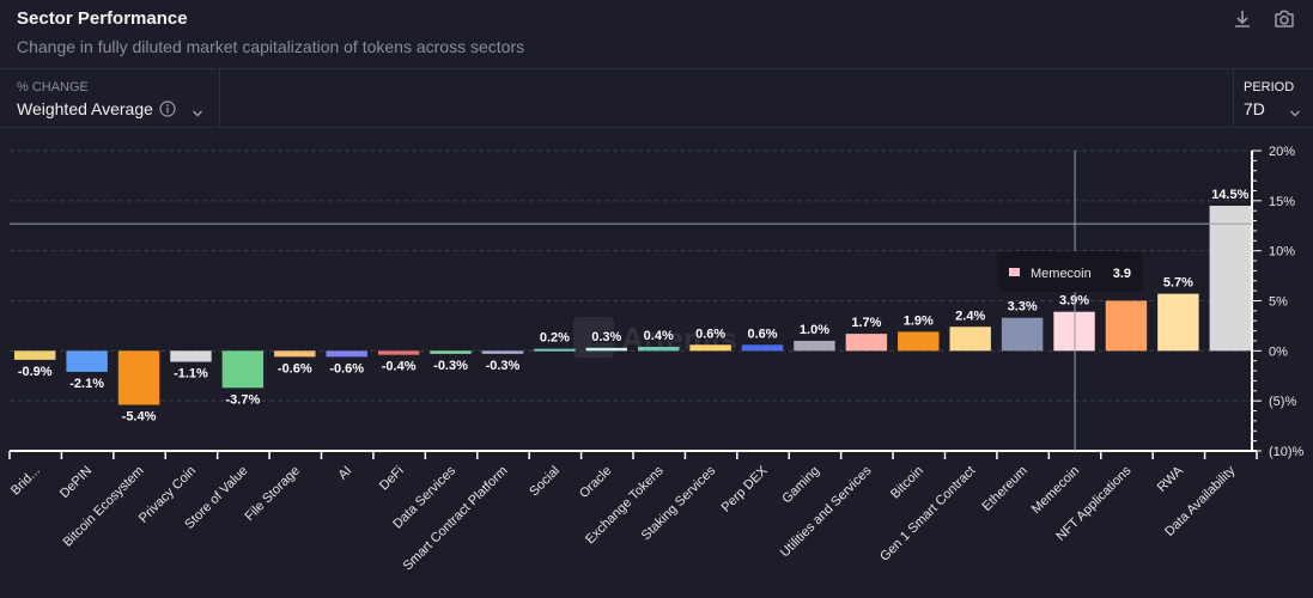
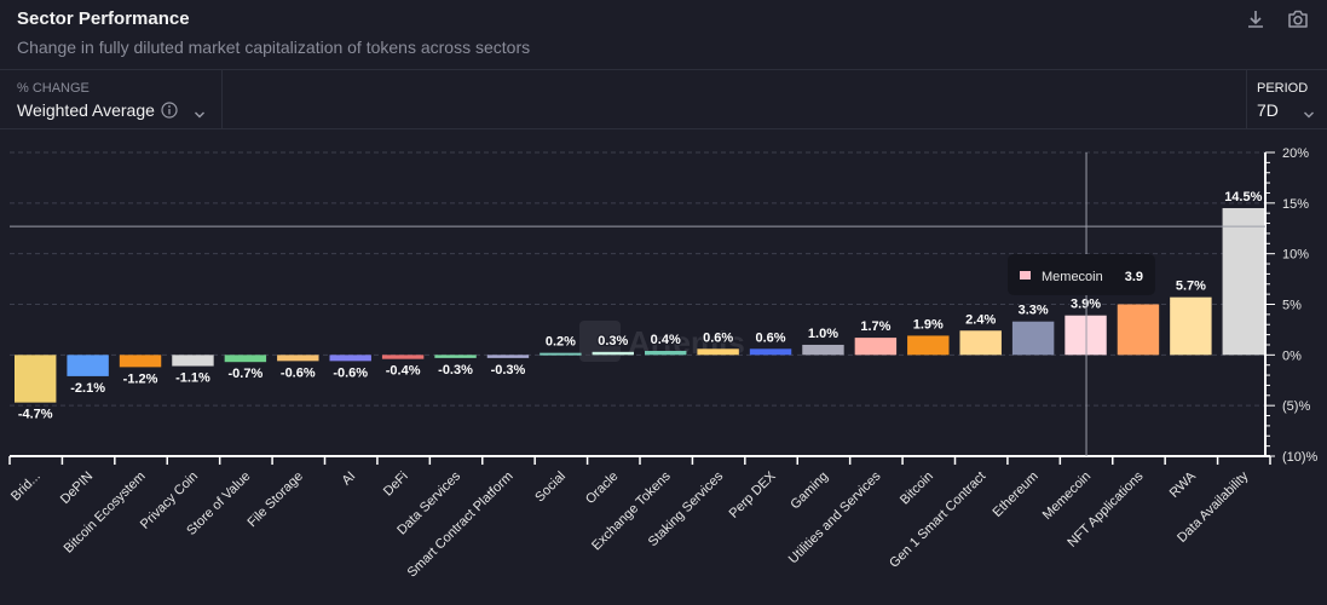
Brid...: -0.9% -> -4.7%
Bitcoin Ecosystem: -5.4% -> -1.2%
Store of Value: -3.7% -> -0.7%
